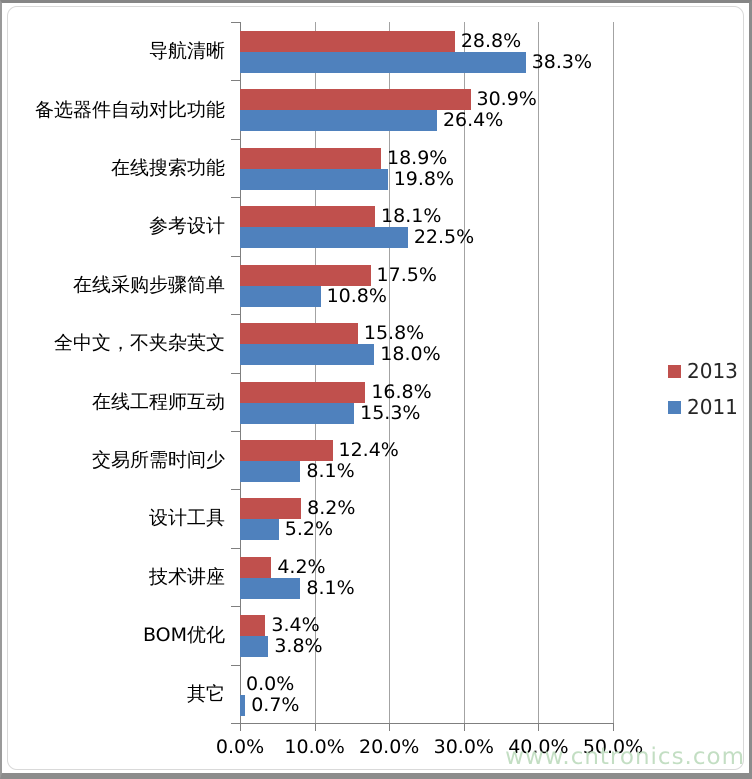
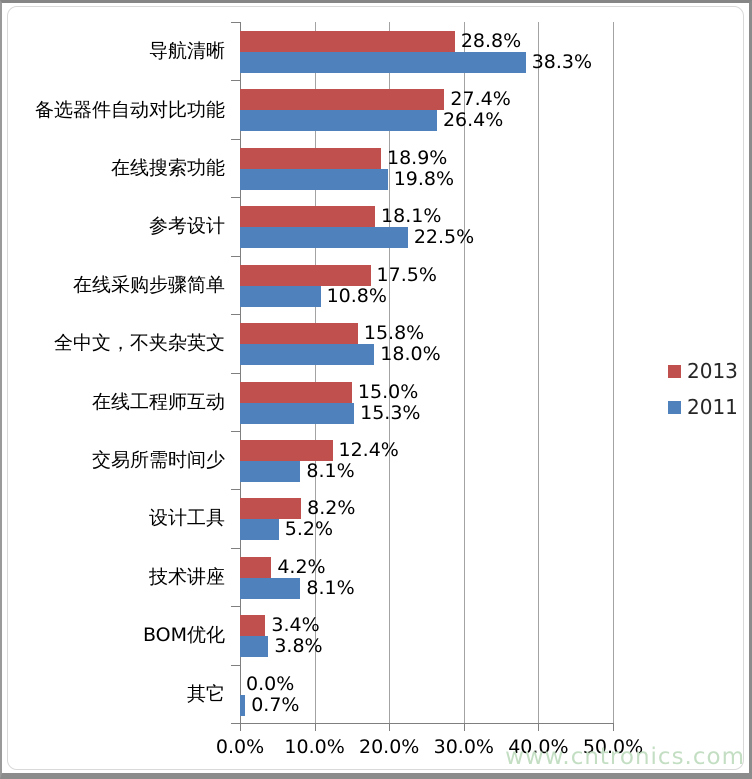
2013/备选器件自动对比功能: 30.9% -> 27.4%
2013/在线工程师互动: 16.8% -> 15.0%
